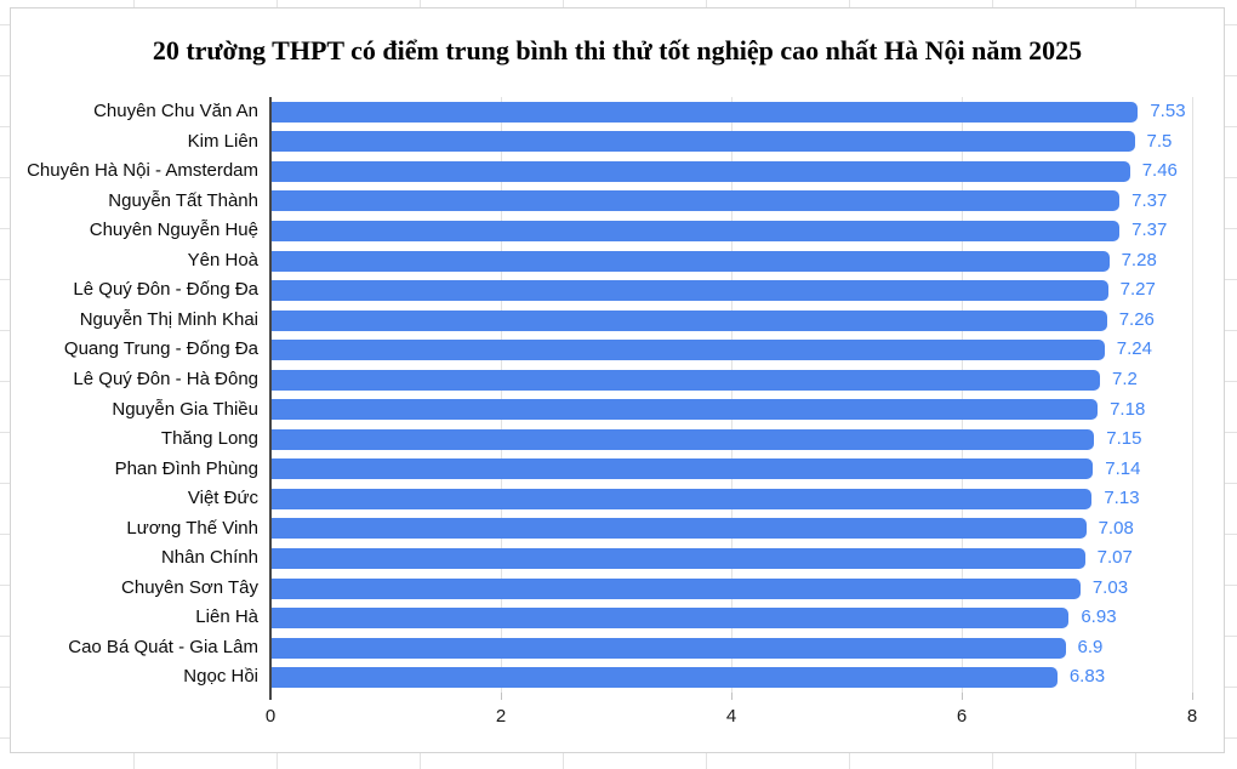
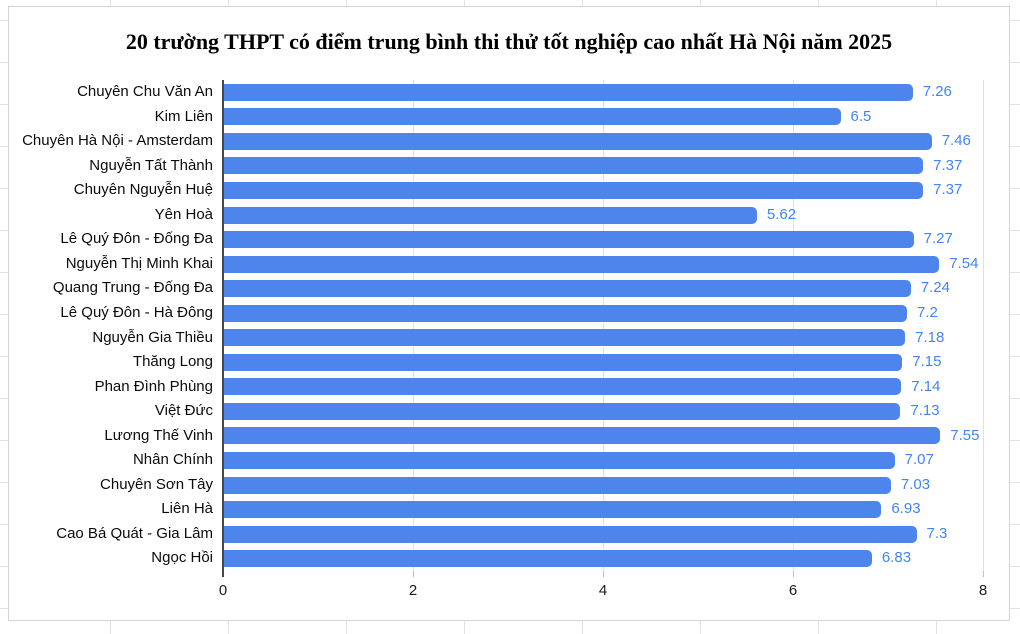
Chuyên Chu Văn An: 7.53 -> 7.26
Kim Liên: 7.5 -> 6.5
Yên Hoà: 7.28 -> 5.62
Nguyễn Thị Minh Khai: 7.26 -> 7.54
Lương Thế Vinh: 7.08 -> 7.55
Cao Bá Quát - Gia Lâm: 6.9 -> 7.3
